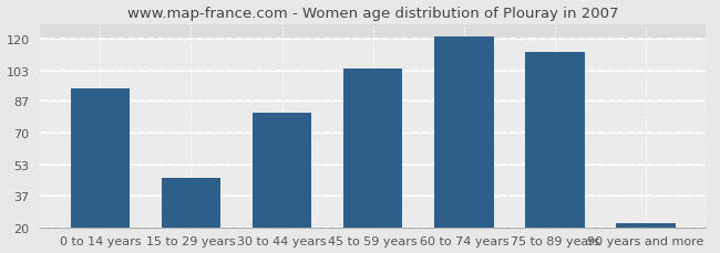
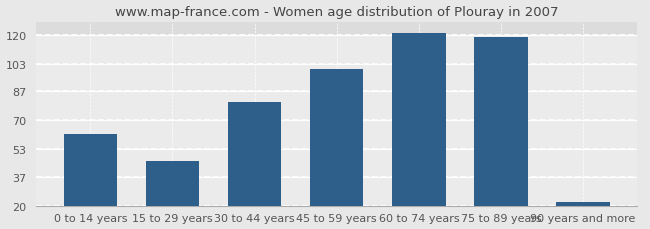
0 to 14 years: 94 -> 62
45 to 59 years: 104 -> 100
75 to 89 years: 113 -> 119
